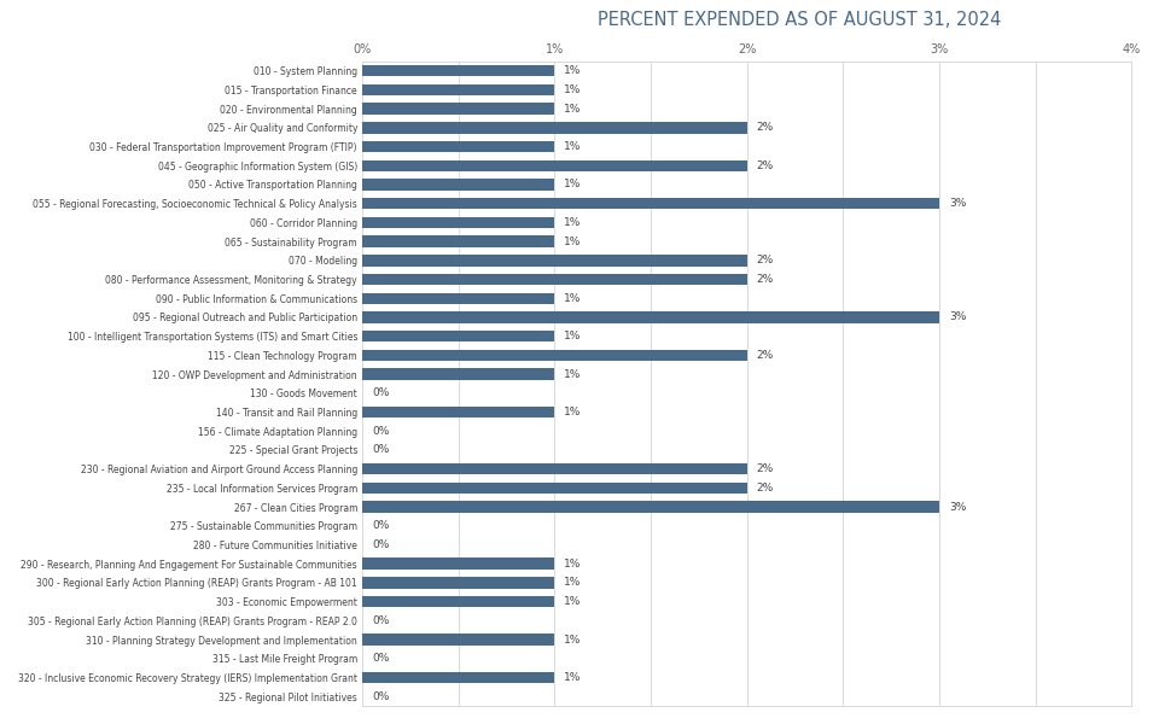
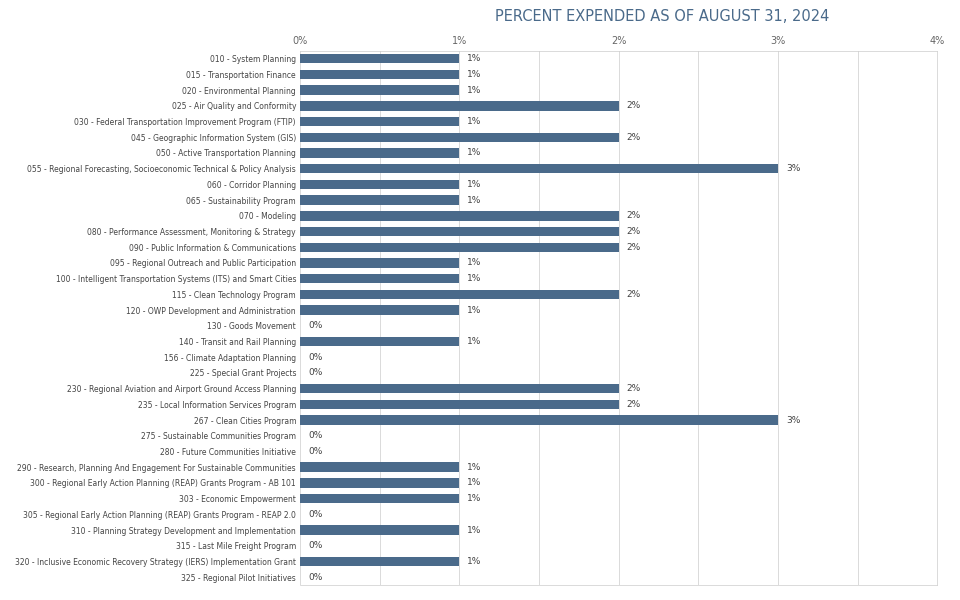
090 - Public Information & Communications: 1% -> 2%
095 - Regional Outreach and Public Participation: 3% -> 1%
